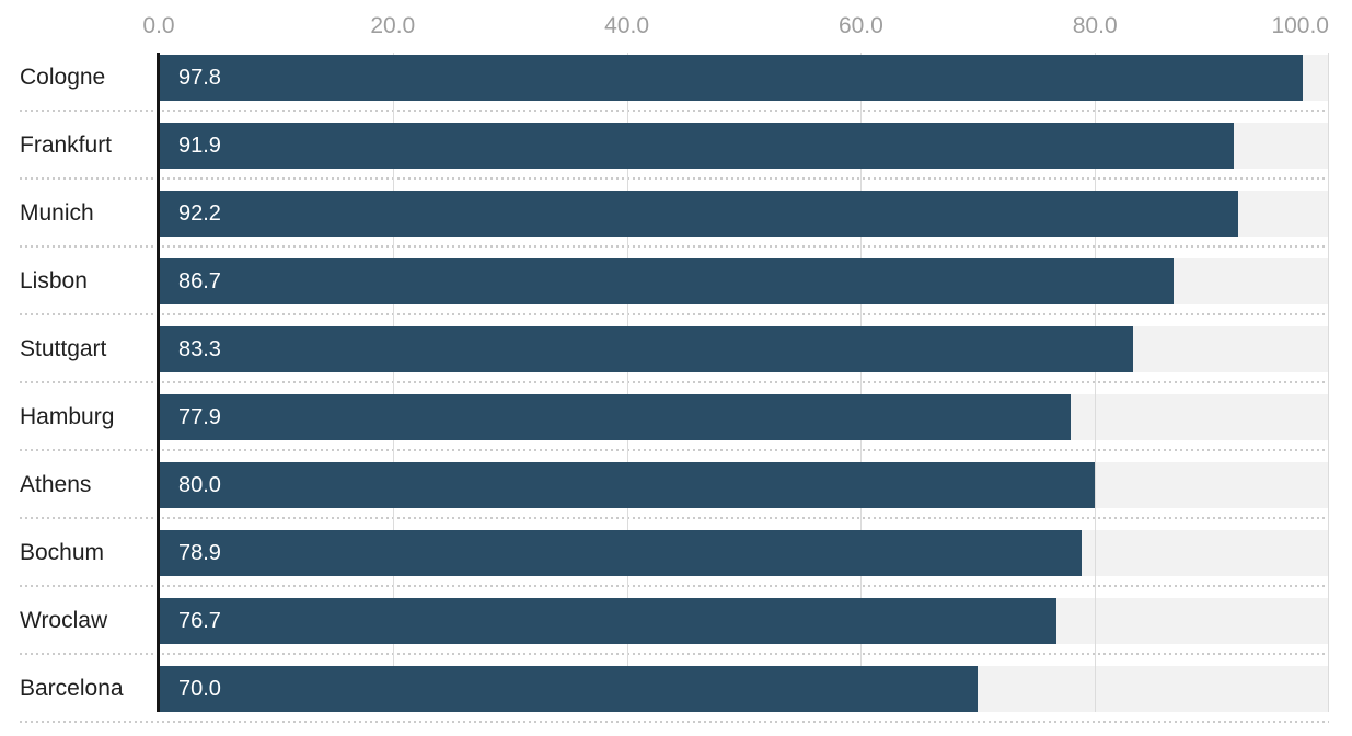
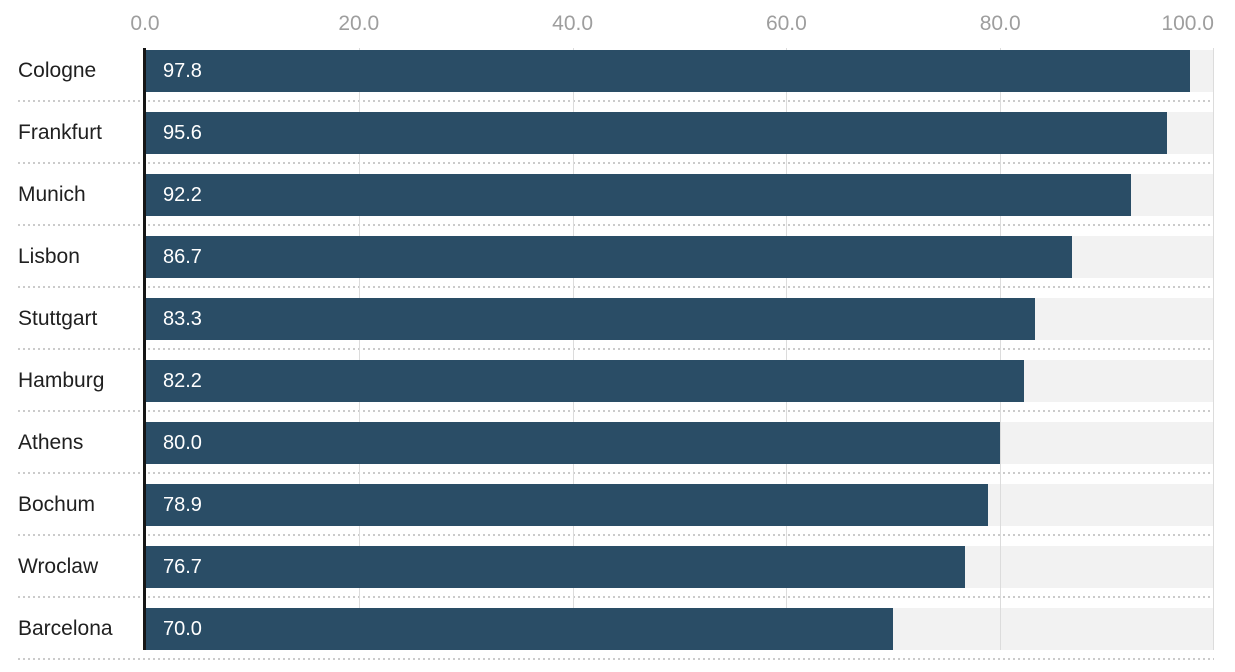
Frankfurt: 91.9 -> 95.6
Hamburg: 77.9 -> 82.2
